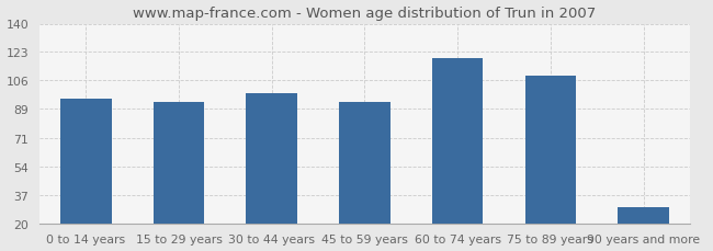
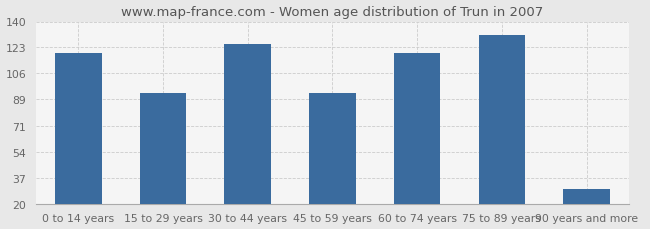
0 to 14 years: 95 -> 119
30 to 44 years: 98 -> 125
75 to 89 years: 109 -> 131
